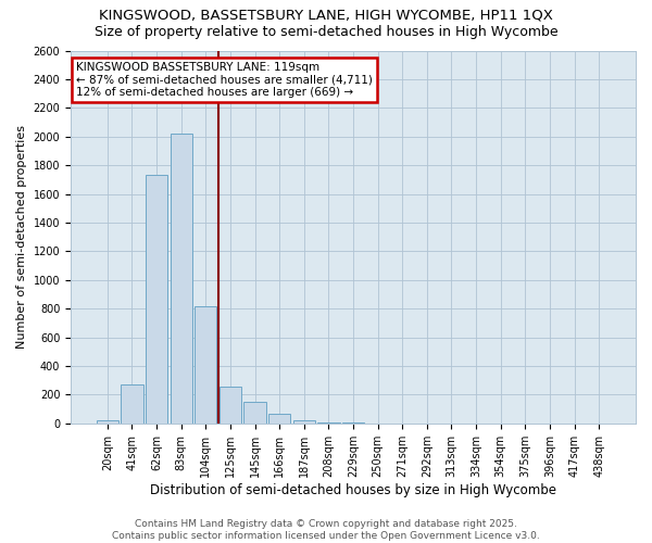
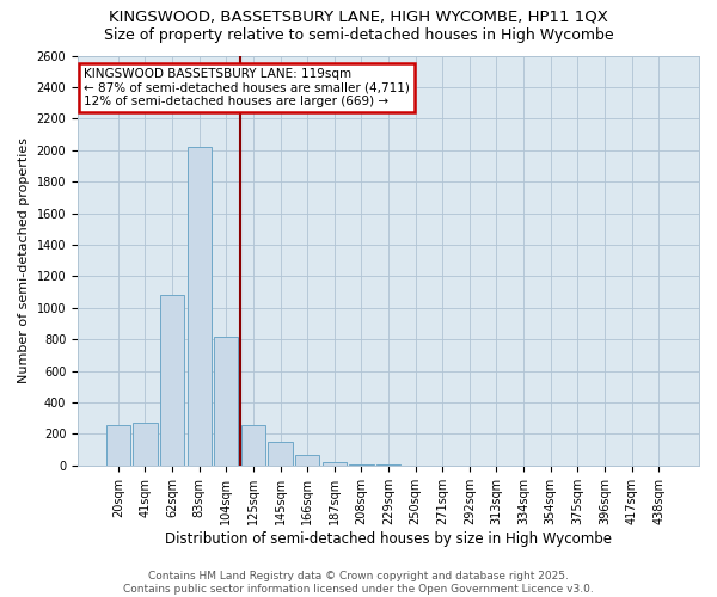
20sqm: 20 -> 260
62sqm: 1730 -> 1080
